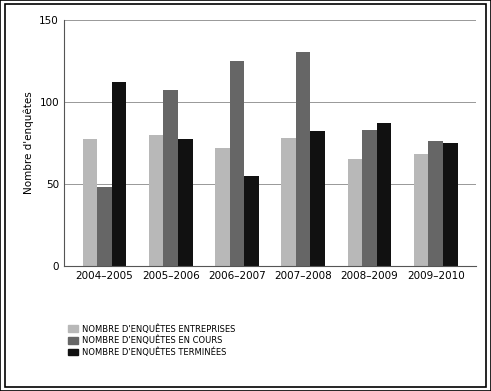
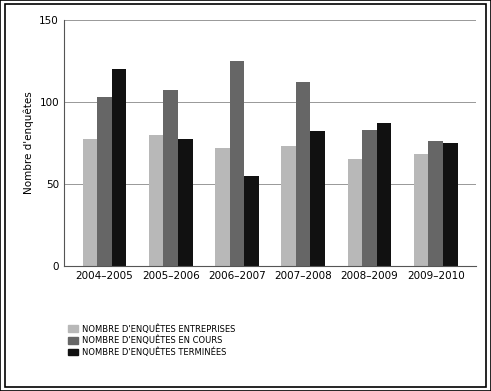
NOMBRE D'ENQUÊTES EN COURS/2004–2005: 48 -> 103
NOMBRE D'ENQUÊTES TERMINÉES/2004–2005: 112 -> 120
NOMBRE D'ENQUÊTES ENTREPRISES/2007–2008: 78 -> 73
NOMBRE D'ENQUÊTES EN COURS/2007–2008: 130 -> 112
